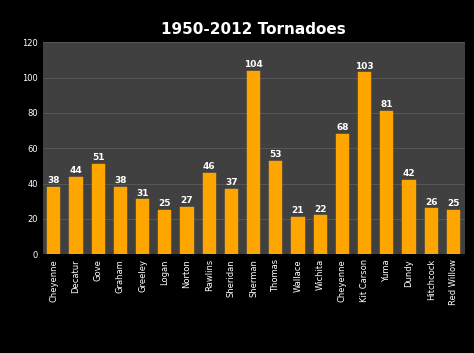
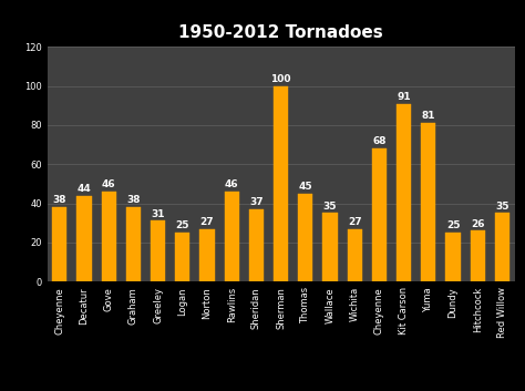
Gove: 51 -> 46
Sherman: 104 -> 100
Thomas: 53 -> 45
Wallace: 21 -> 35
Wichita: 22 -> 27
Kit Carson: 103 -> 91
Dundy: 42 -> 25
Red Willow: 25 -> 35
